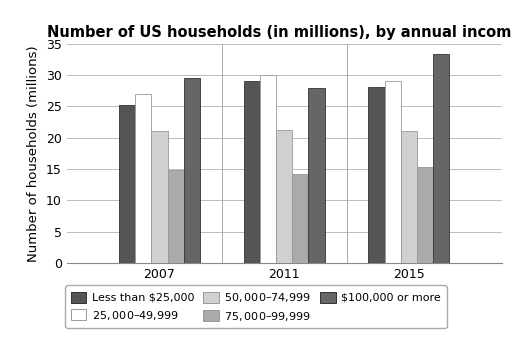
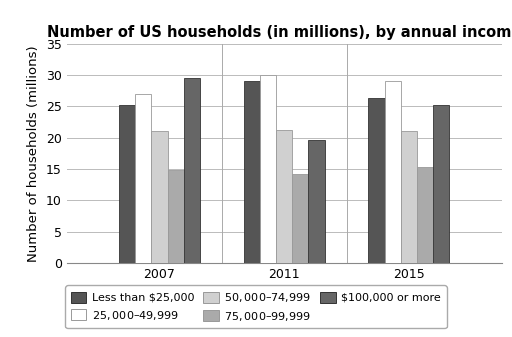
$100,000 or more/2011: 28.0 -> 19.6
Less than $25,000/2015: 28.1 -> 26.4
$100,000 or more/2015: 33.4 -> 25.2
